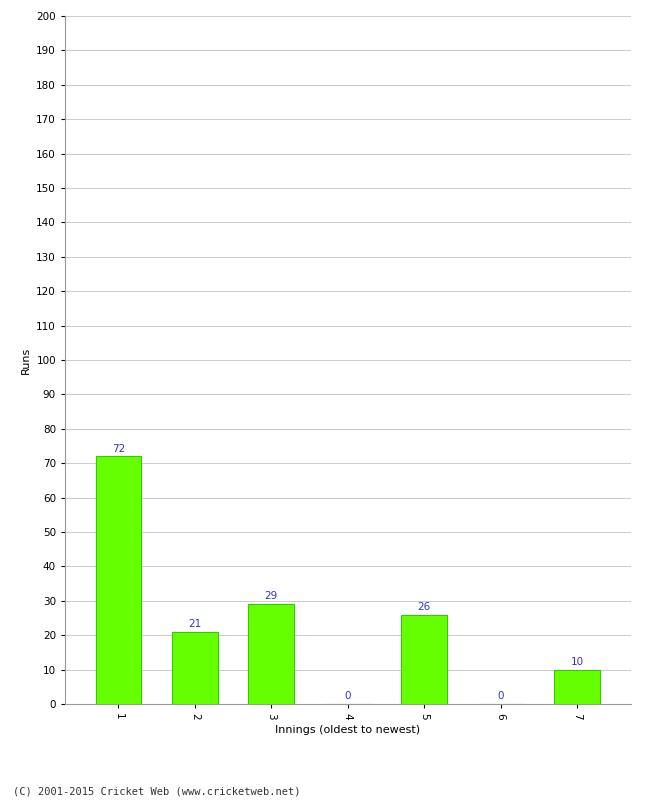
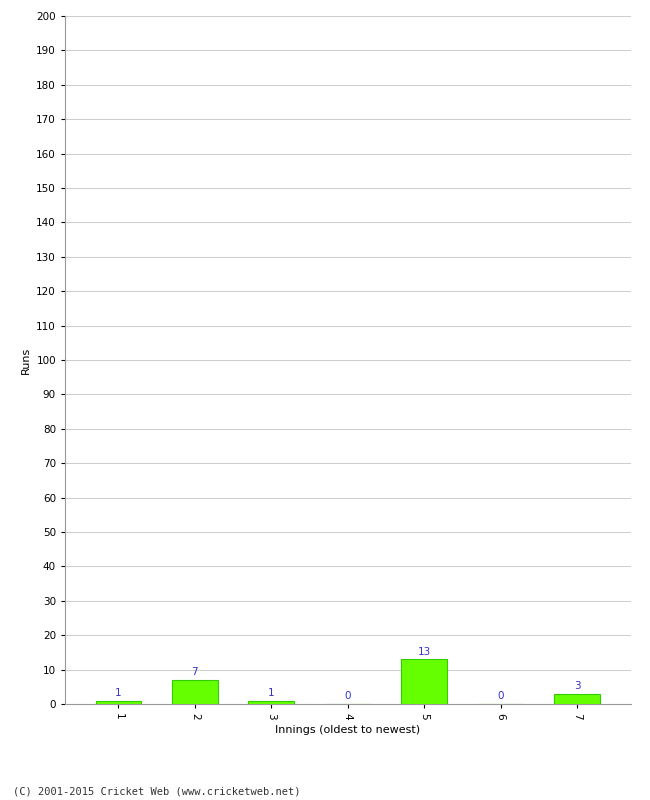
1: 72 -> 1
2: 21 -> 7
3: 29 -> 1
5: 26 -> 13
7: 10 -> 3
